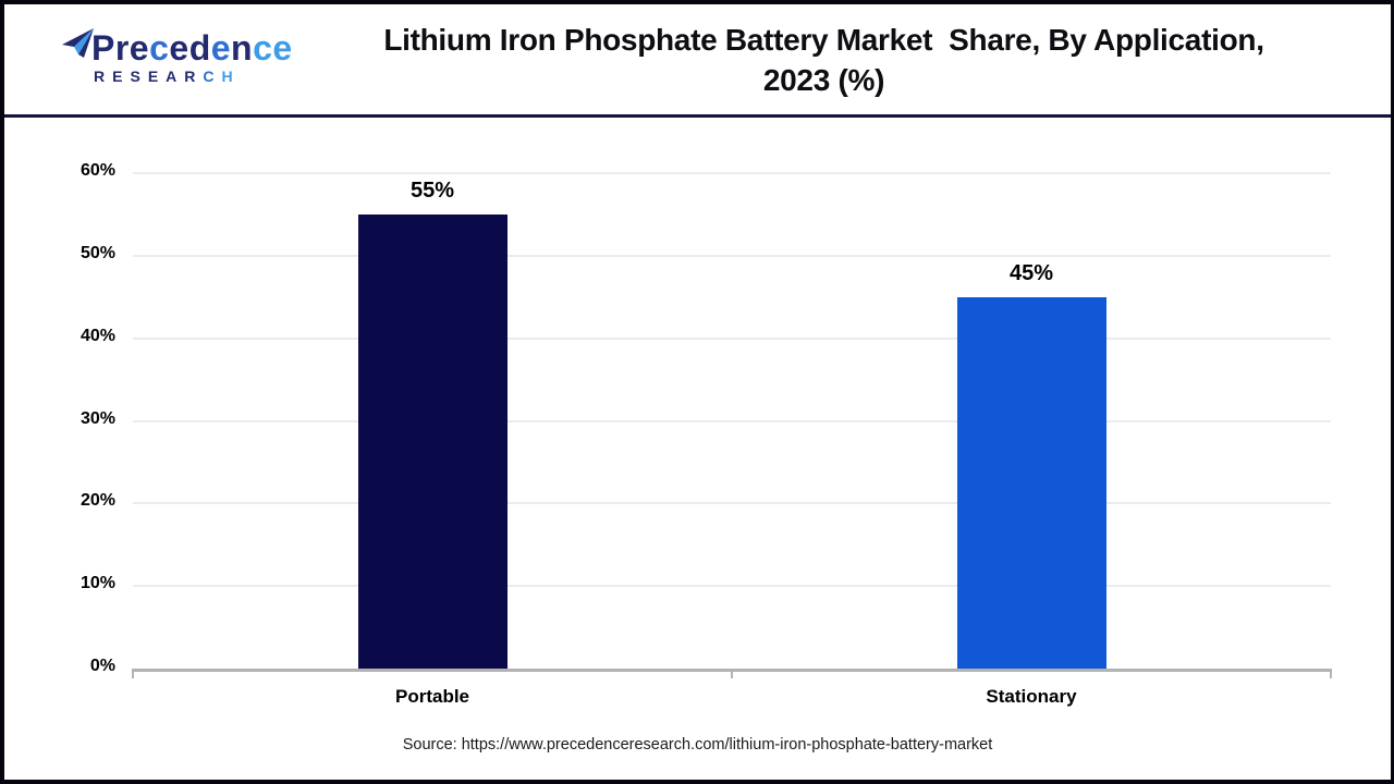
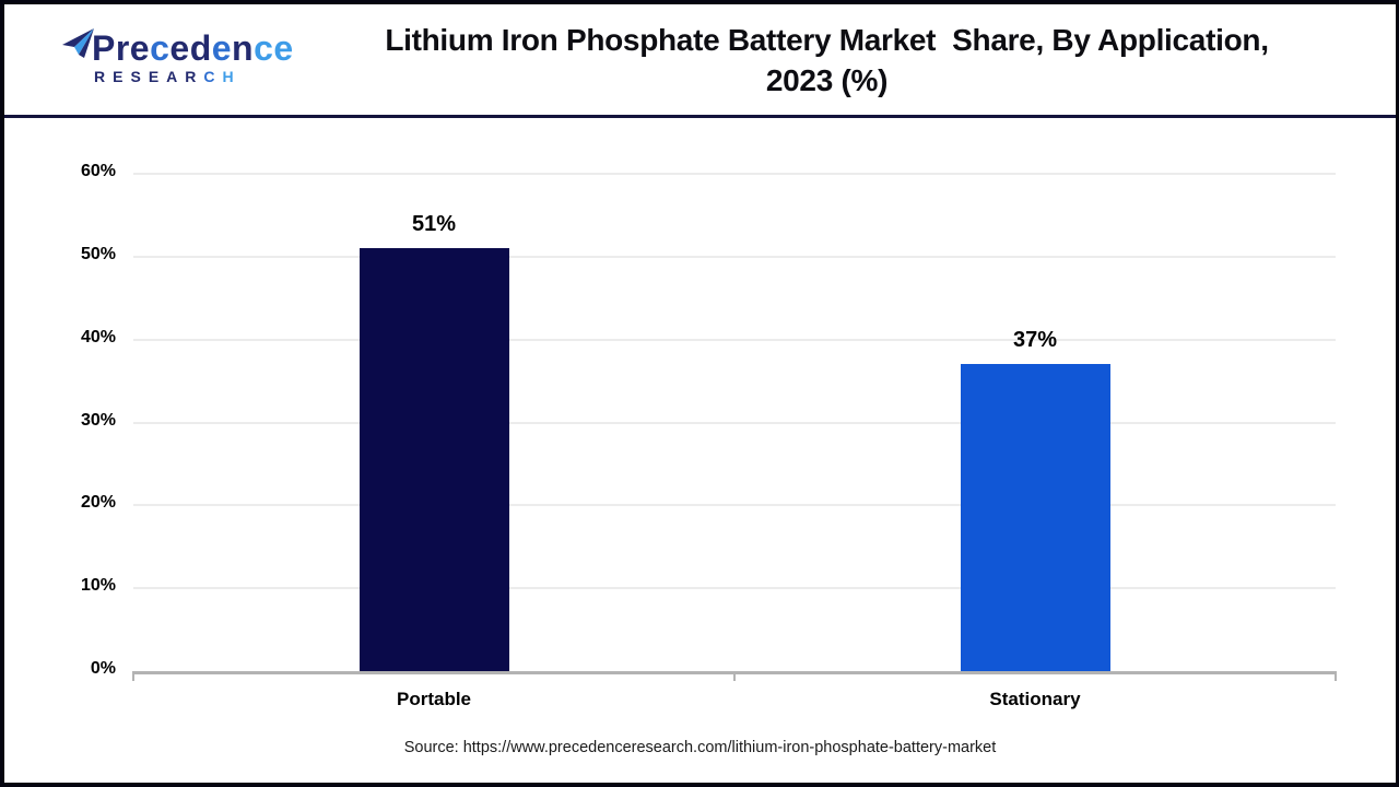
Portable: 55% -> 51%
Stationary: 45% -> 37%
